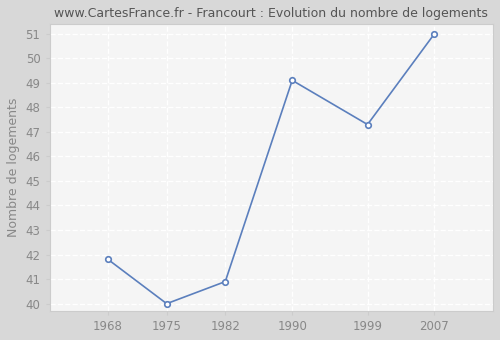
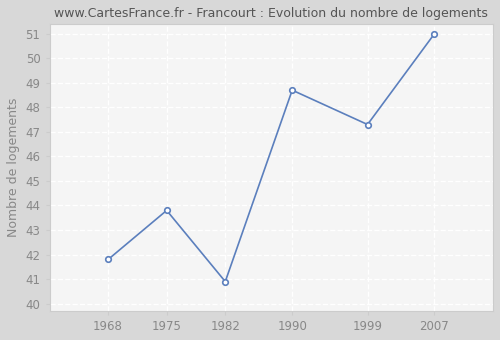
1975: 40.0 -> 43.8
1990: 49.1 -> 48.7
